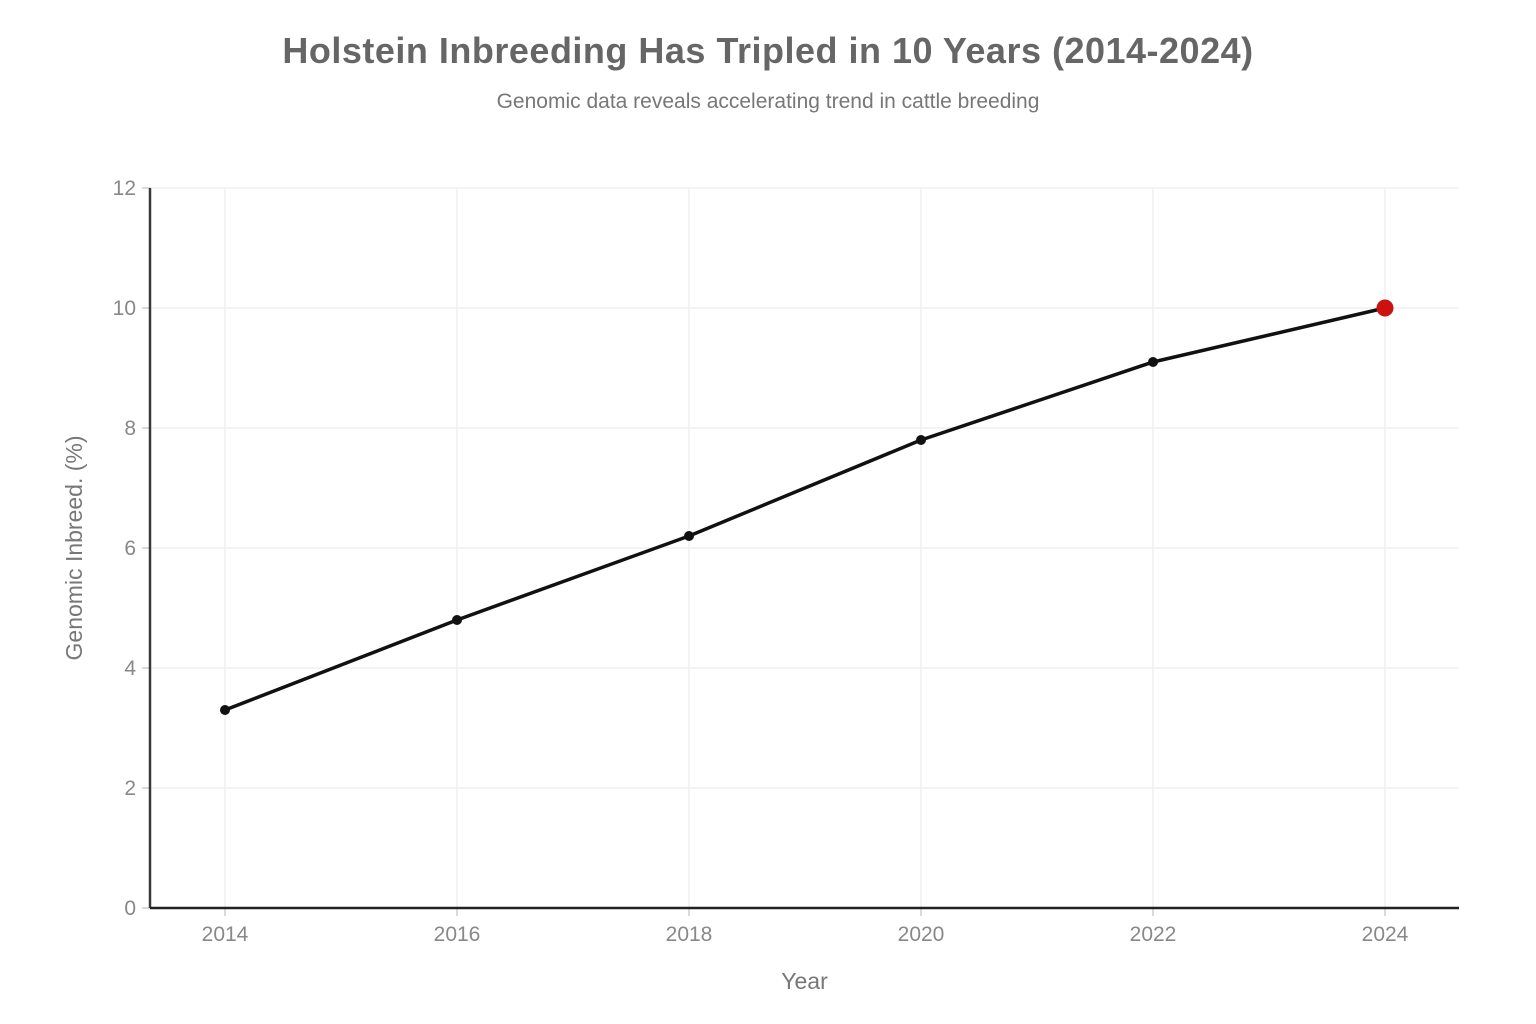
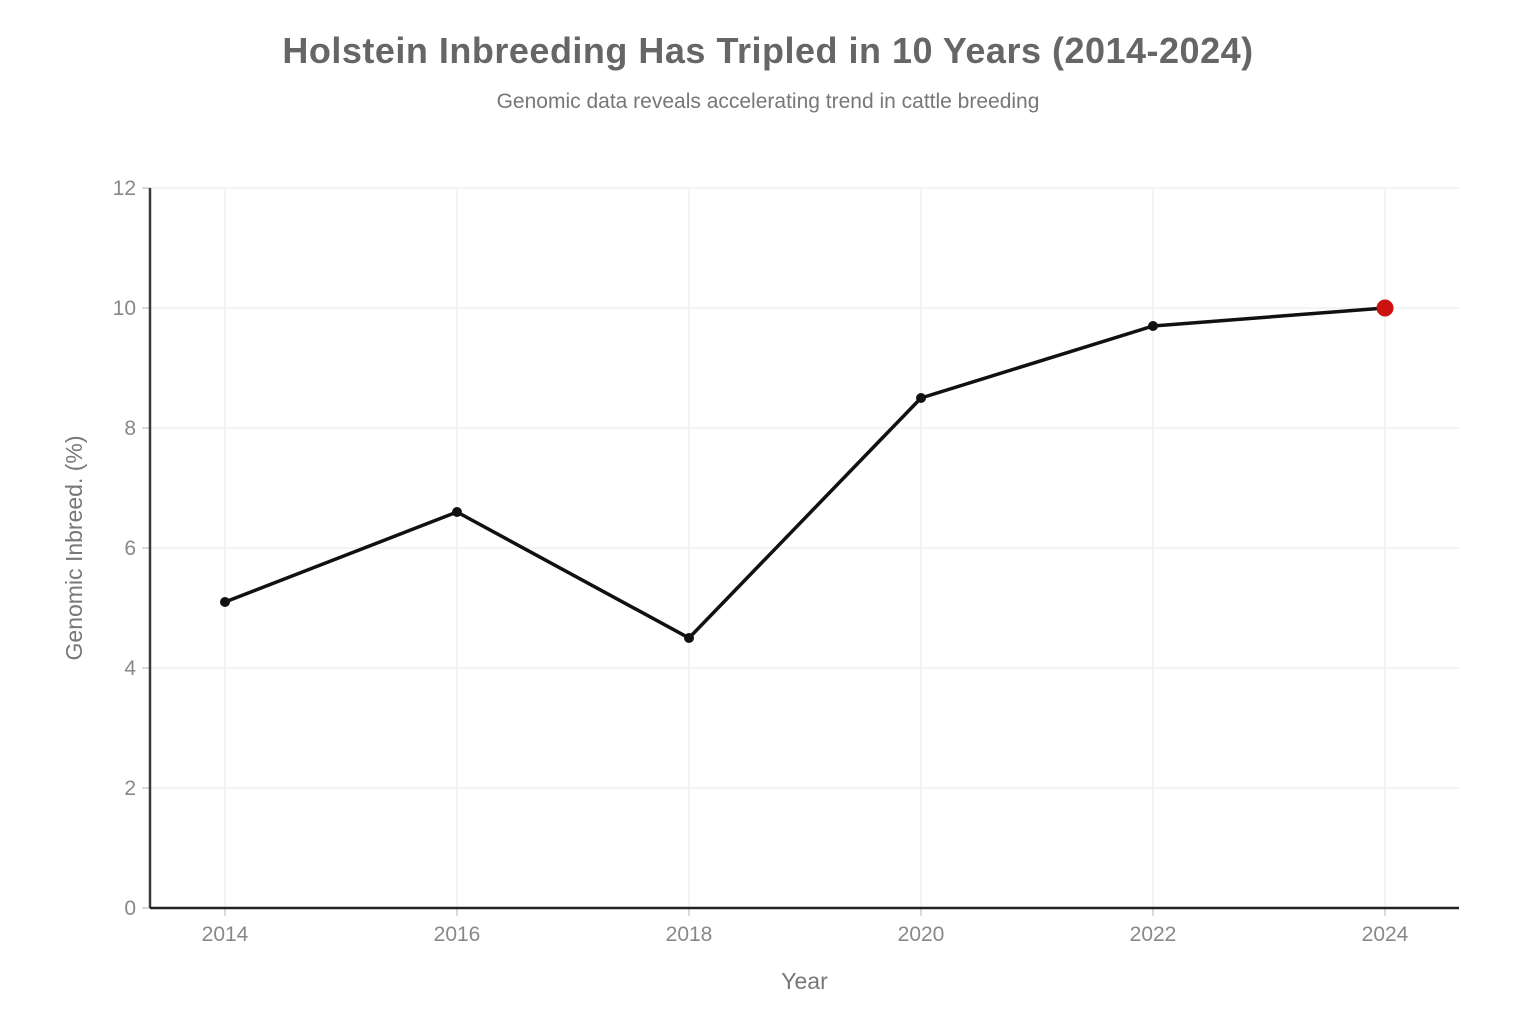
2014: 3.3 -> 5.1
2016: 4.8 -> 6.6
2018: 6.2 -> 4.5
2020: 7.8 -> 8.5
2022: 9.1 -> 9.7
